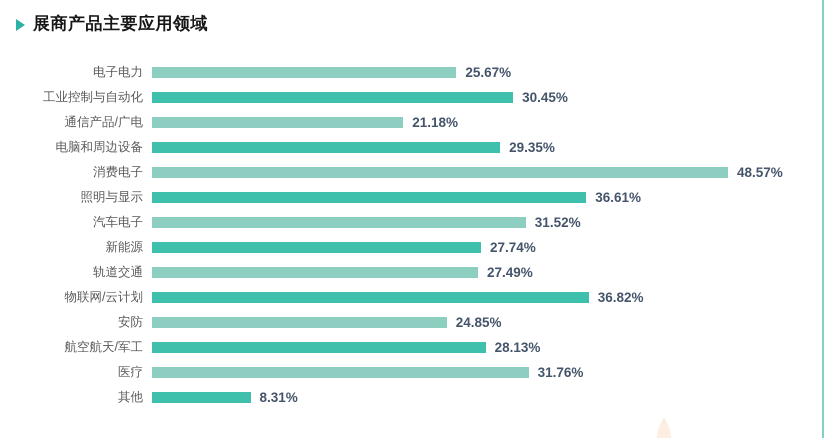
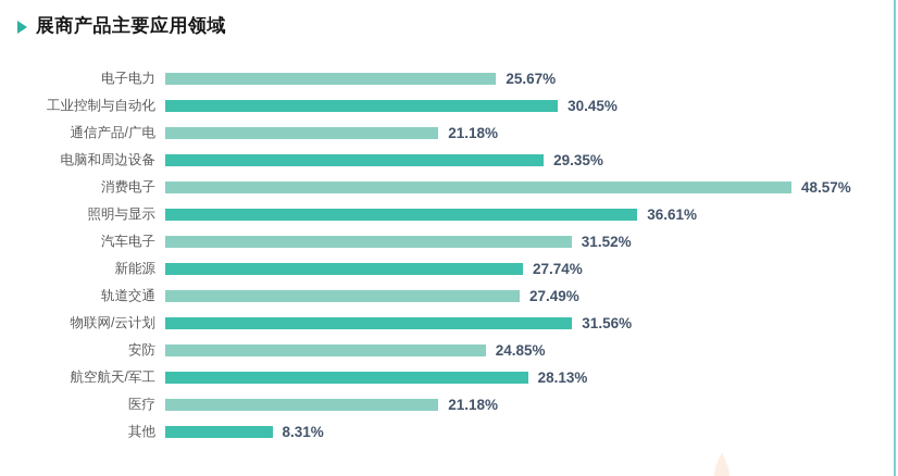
物联网/云计划: 36.82% -> 31.56%
医疗: 31.76% -> 21.18%
